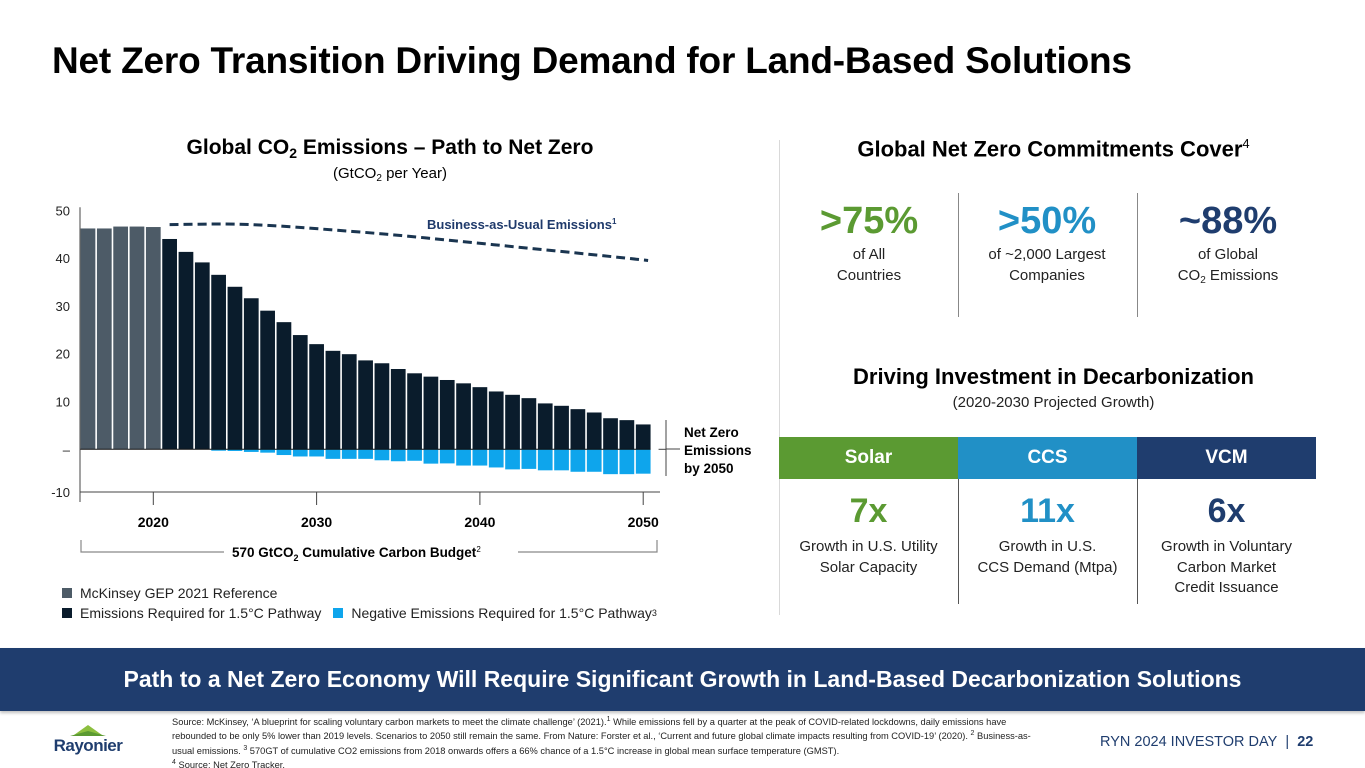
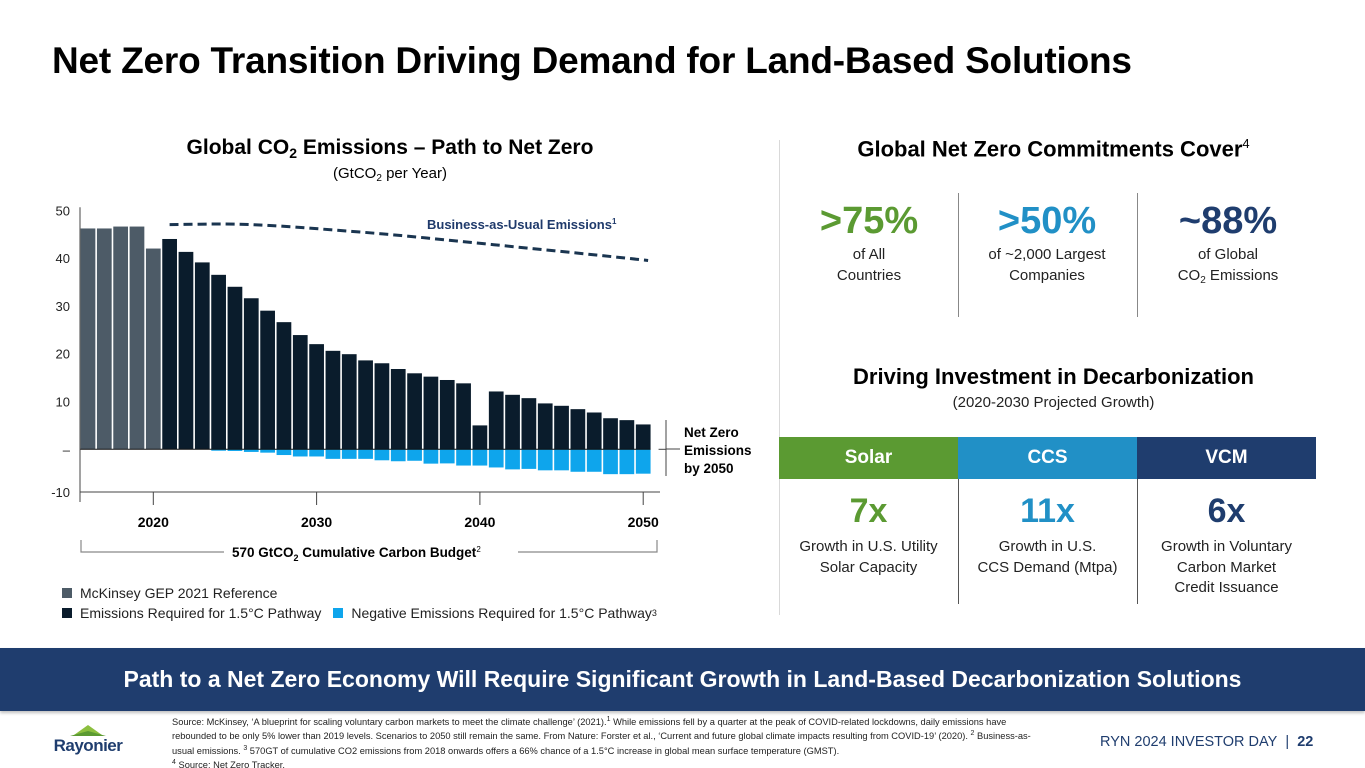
McKinsey GEP 2021 Reference/2020: 46 -> 42
Emissions Required for 1.5°C Pathway/2040: 13 -> 5
